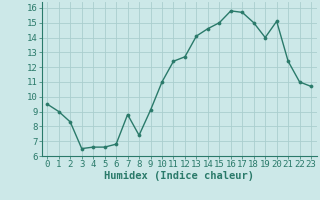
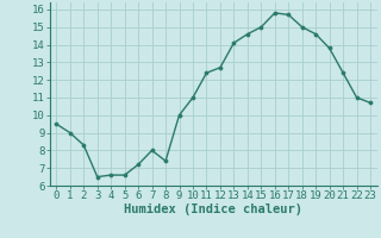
6: 6.8 -> 7.2
7: 8.8 -> 8.0
9: 9.1 -> 10.0
19: 14.0 -> 14.6
20: 15.1 -> 13.8
